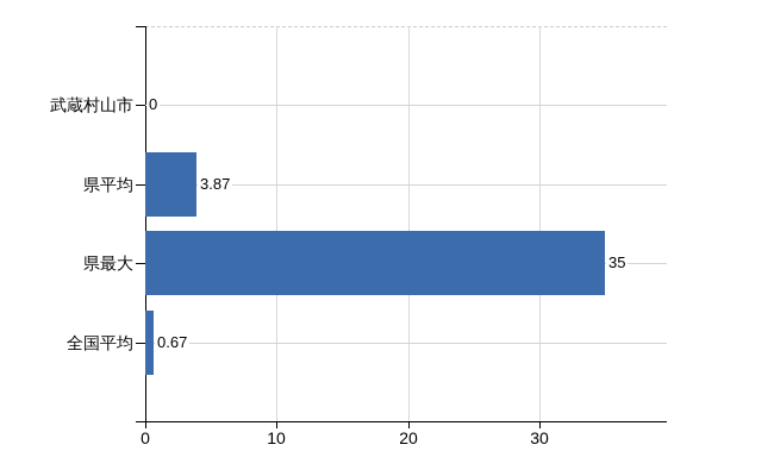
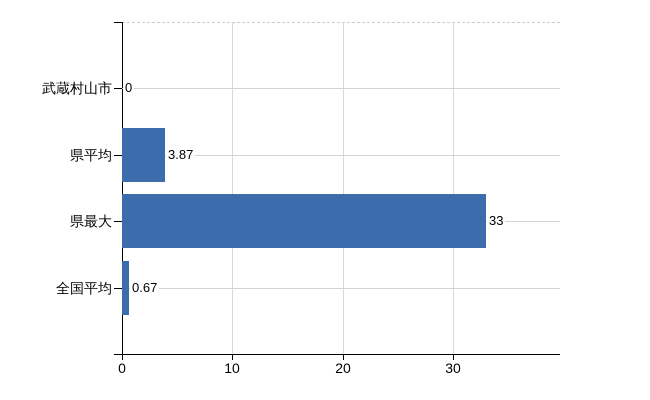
県最大: 35 -> 33
